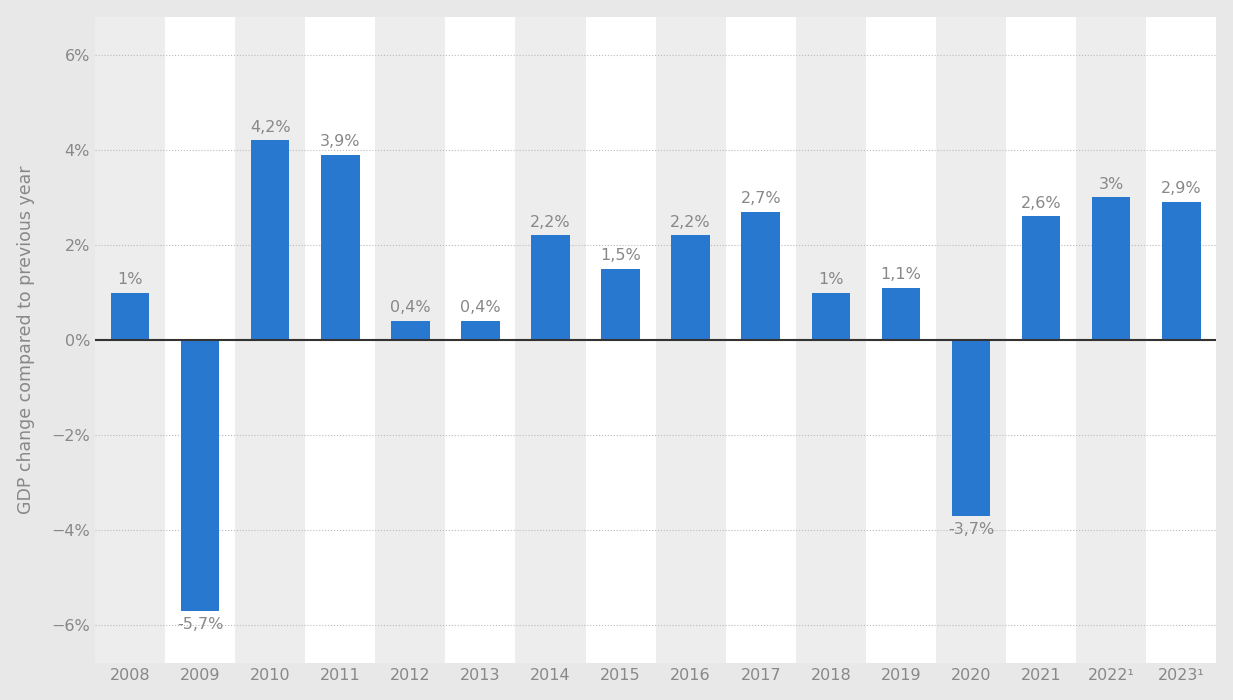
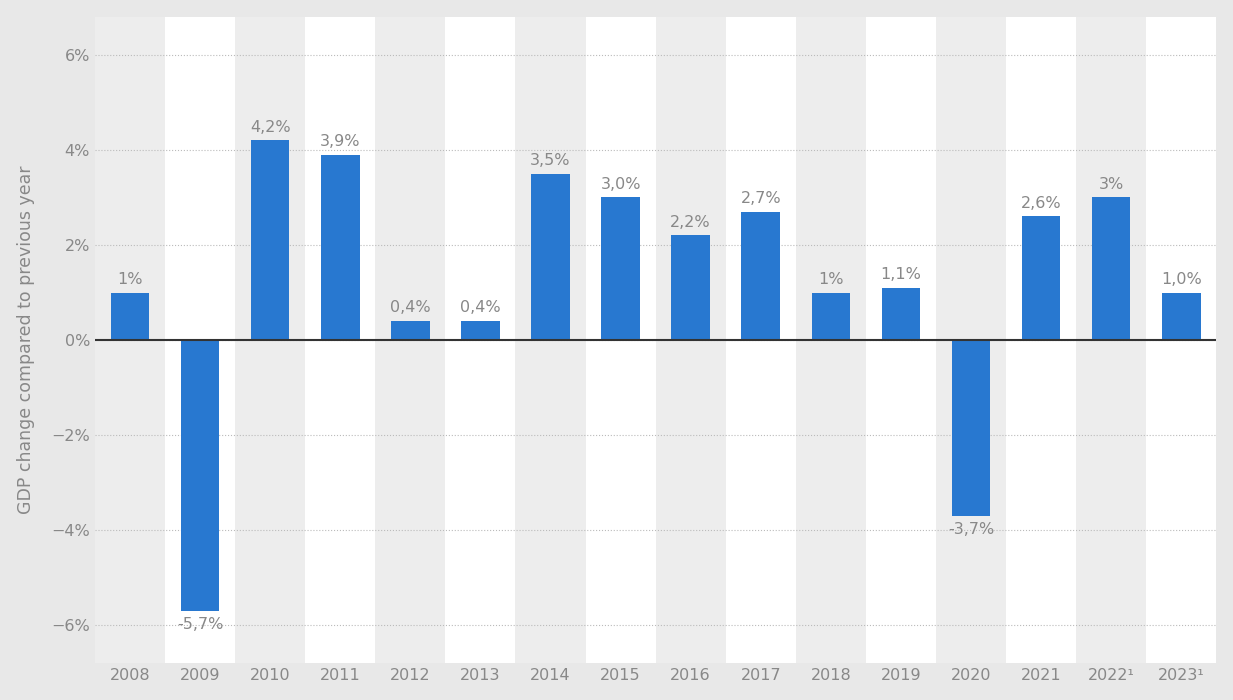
2014: 2,2% -> 3,5%
2015: 1,5% -> 3,0%
2023¹: 2,9% -> 1,0%
